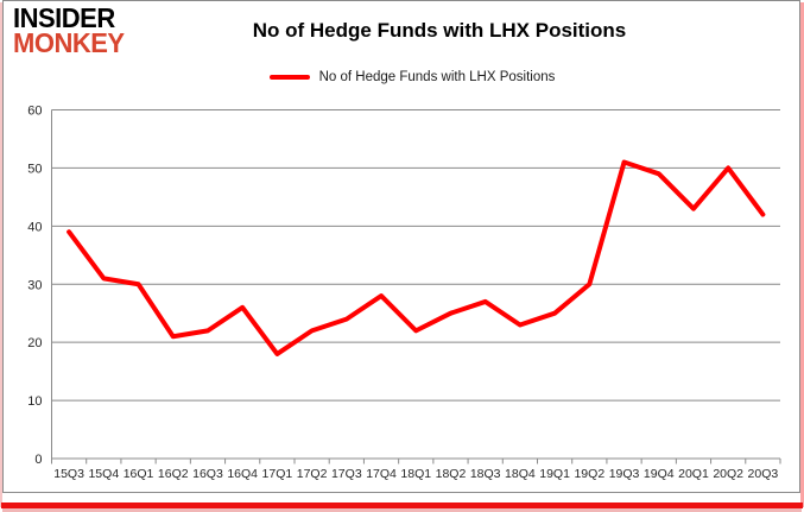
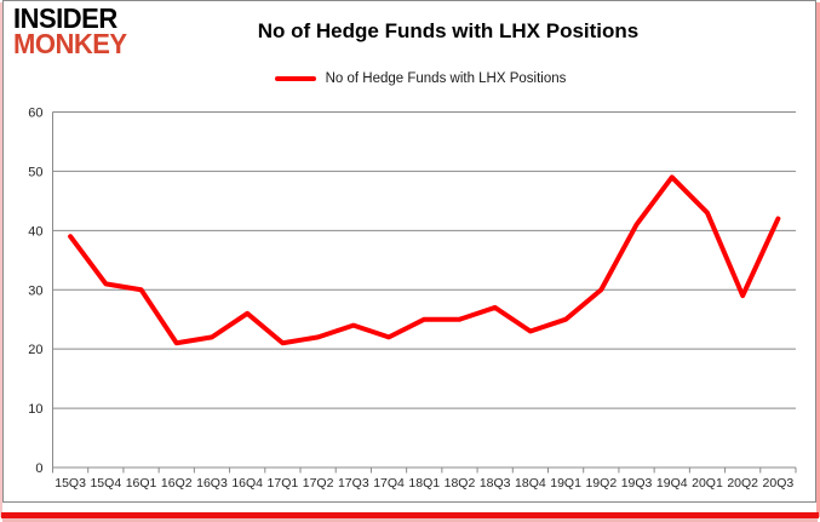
17Q1: 18 -> 21
17Q4: 28 -> 22
18Q1: 22 -> 25
19Q3: 51 -> 41
20Q2: 50 -> 29
